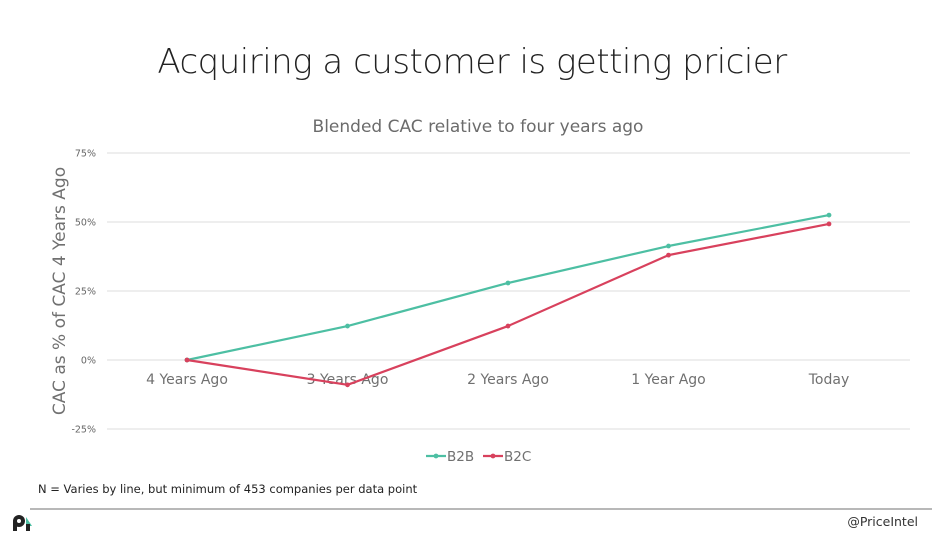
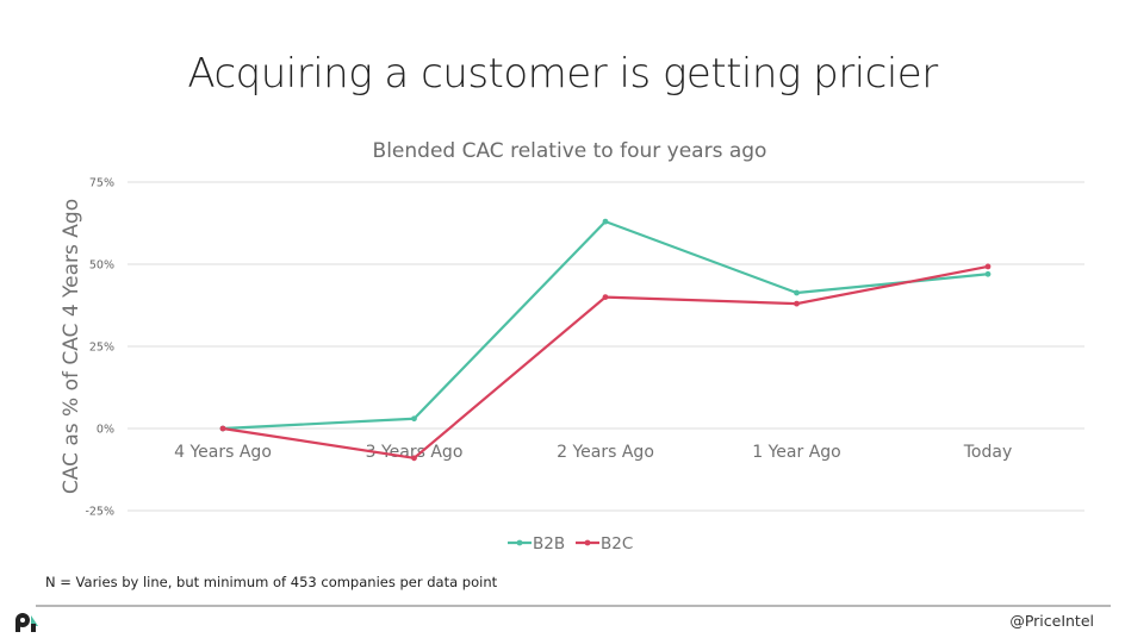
B2B/3 Years Ago: 12% -> 3%
B2B/2 Years Ago: 28% -> 63%
B2C/2 Years Ago: 12% -> 40%
B2B/Today: 52% -> 47%
